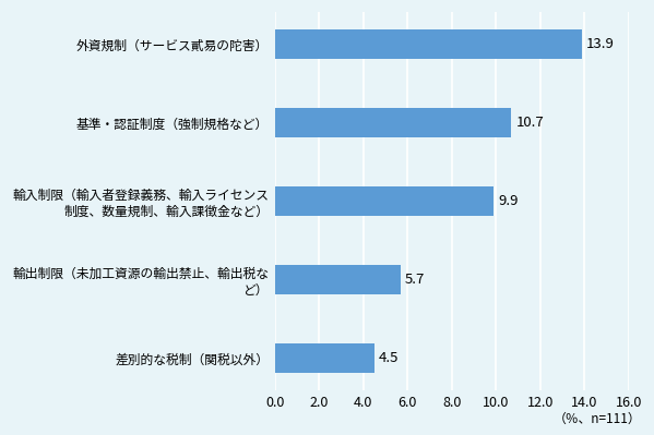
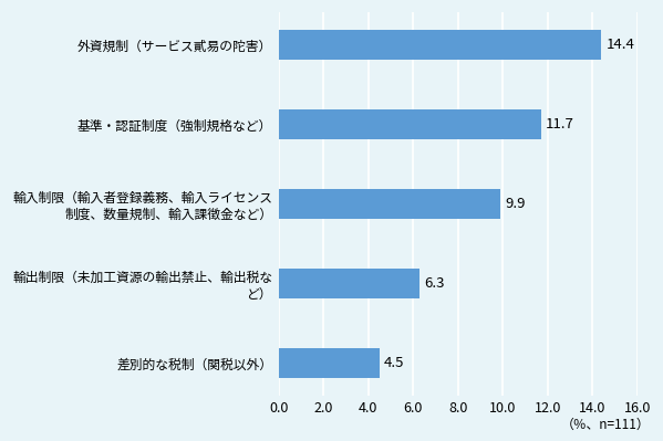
外資規制（サービス貳易の陀害）: 13.9 -> 14.4
基準・認証制度（強制規格など）: 10.7 -> 11.7
輸出制限（未加工資源の輸出禁止、輸出税な ど）: 5.7 -> 6.3
